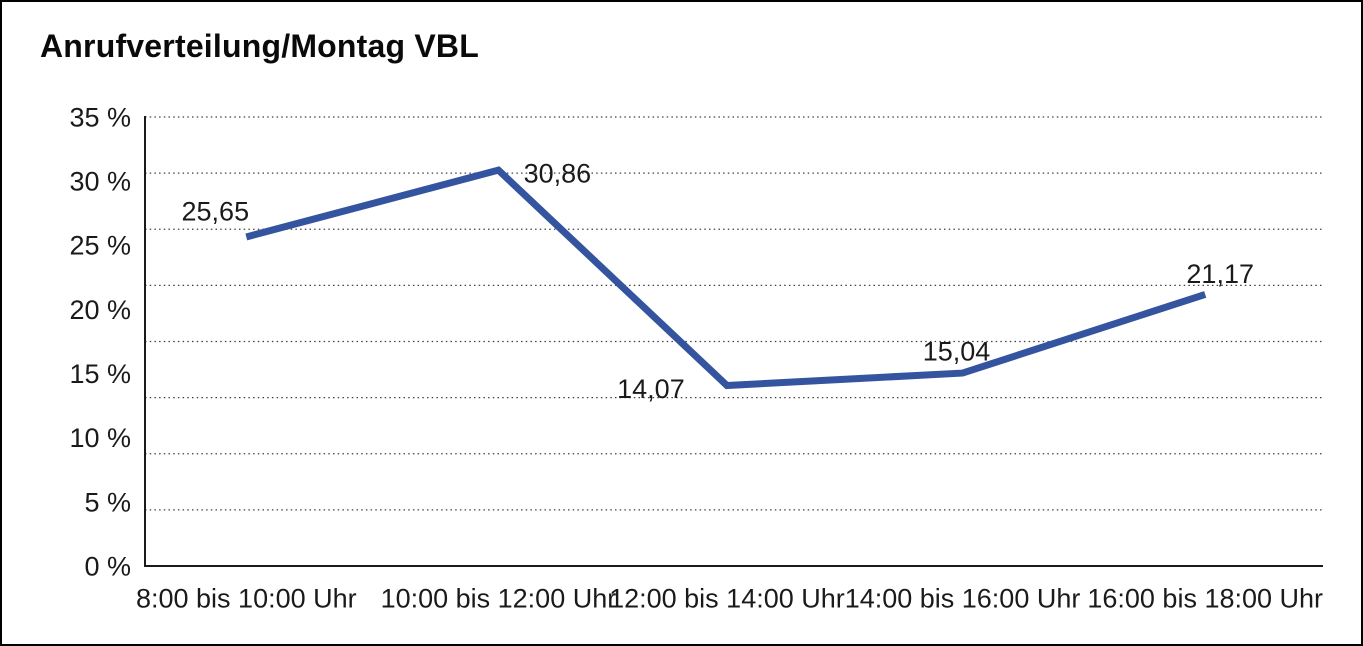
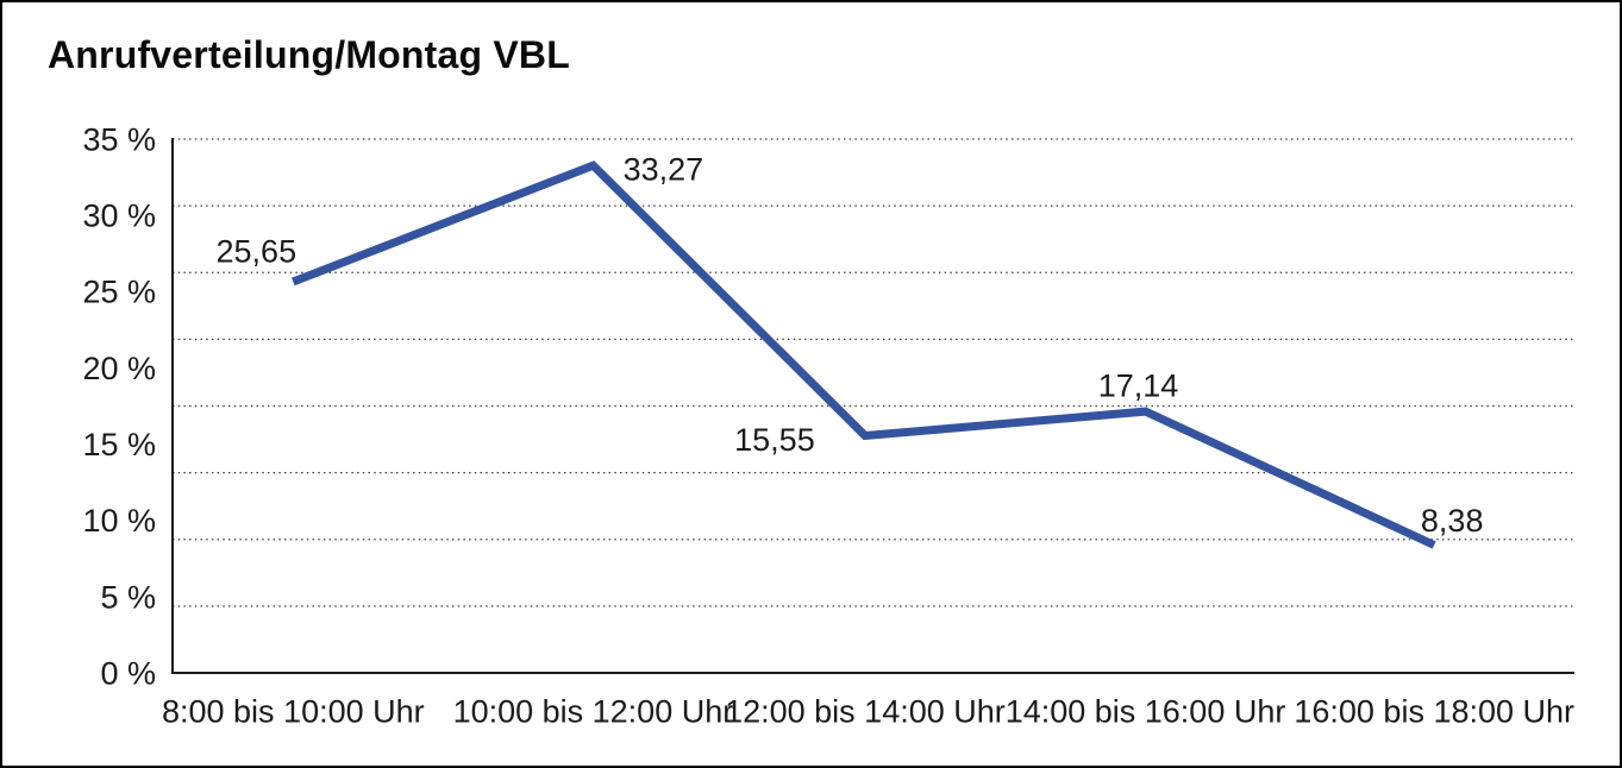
10:00 bis 12:00 Uhr: 30,86 -> 33,27
12:00 bis 14:00 Uhr: 14,07 -> 15,55
14:00 bis 16:00 Uhr: 15,04 -> 17,14
16:00 bis 18:00 Uhr: 21,17 -> 8,38
